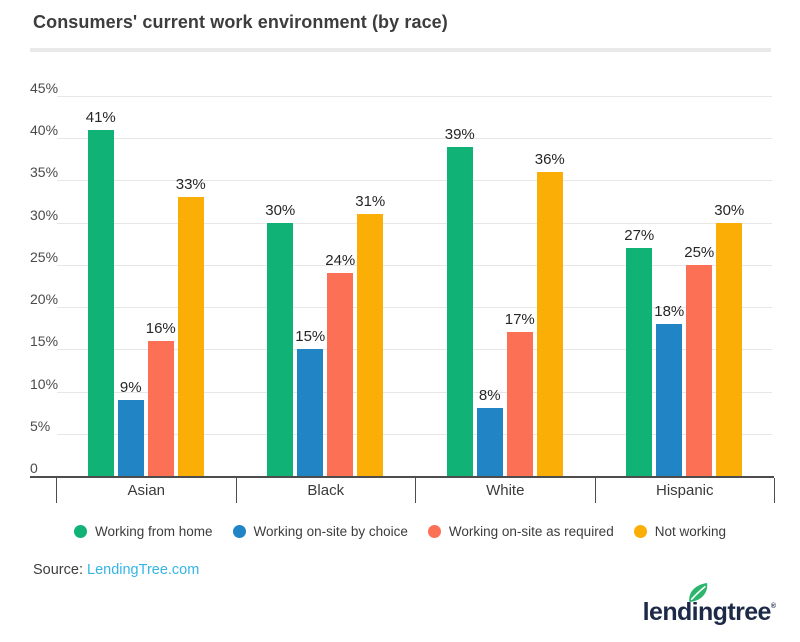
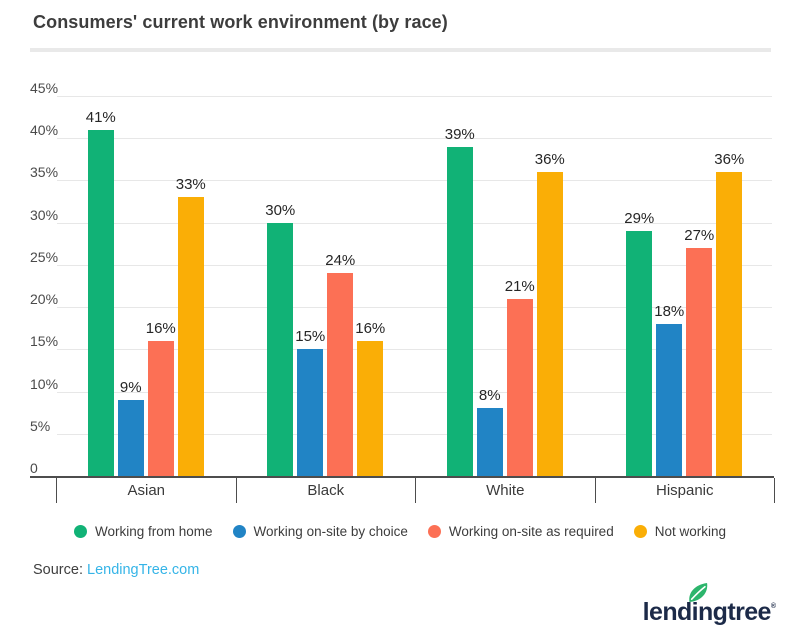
Not working/Black: 31% -> 16%
Working on-site as required/White: 17% -> 21%
Working from home/Hispanic: 27% -> 29%
Working on-site as required/Hispanic: 25% -> 27%
Not working/Hispanic: 30% -> 36%
